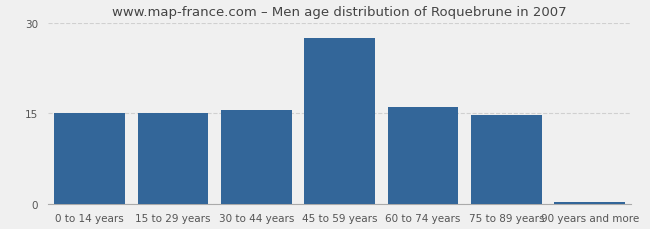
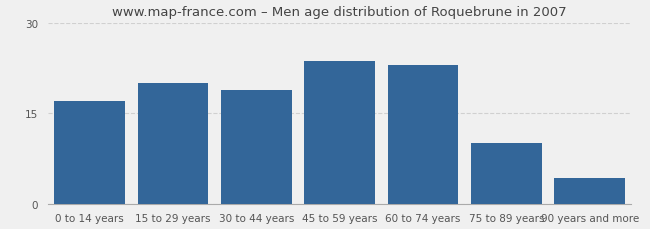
0 to 14 years: 15.0 -> 17.0
15 to 29 years: 15.0 -> 20.0
30 to 44 years: 15.5 -> 18.8
45 to 59 years: 27.5 -> 23.6
60 to 74 years: 16.0 -> 23.0
75 to 89 years: 14.7 -> 10.0
90 years and more: 0.3 -> 4.2
